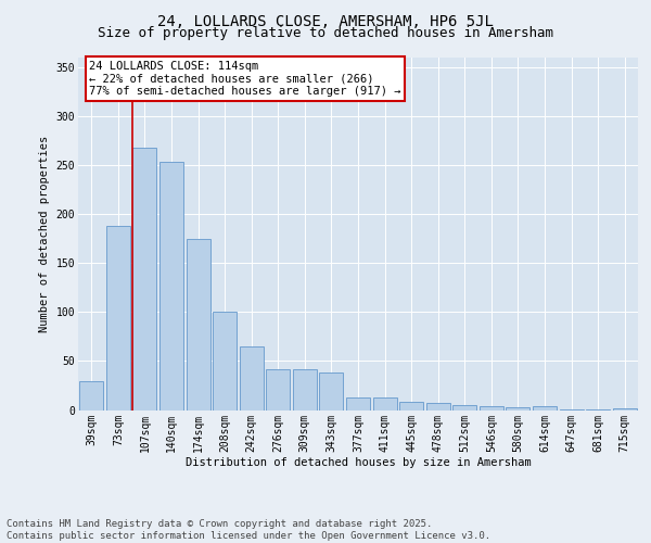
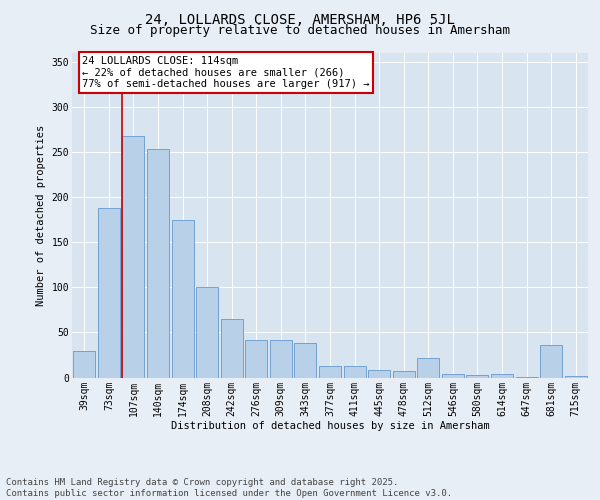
512sqm: 5 -> 22
681sqm: 1 -> 36
